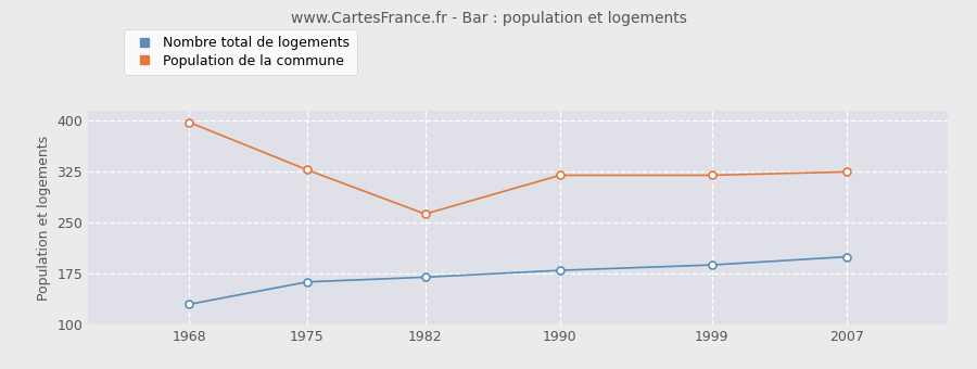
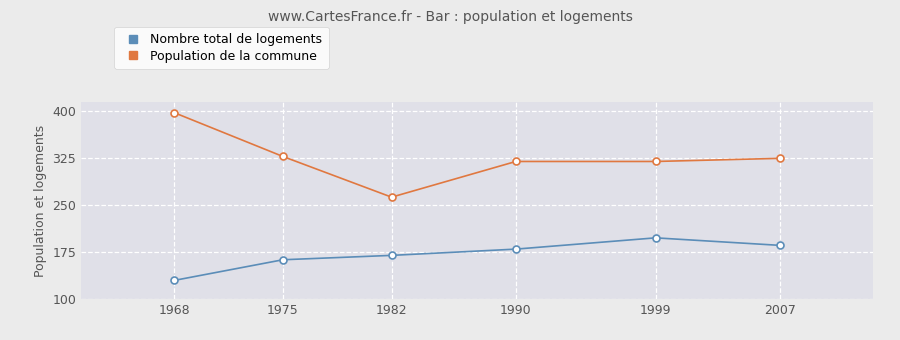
Nombre total de logements/1999: 188 -> 198
Nombre total de logements/2007: 200 -> 186
